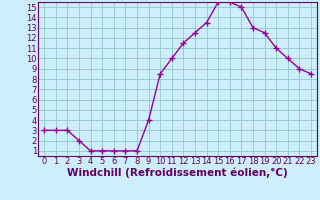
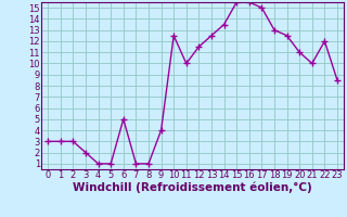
6: 1.0 -> 5.0
10: 8.5 -> 12.5
22: 9.0 -> 12.0
